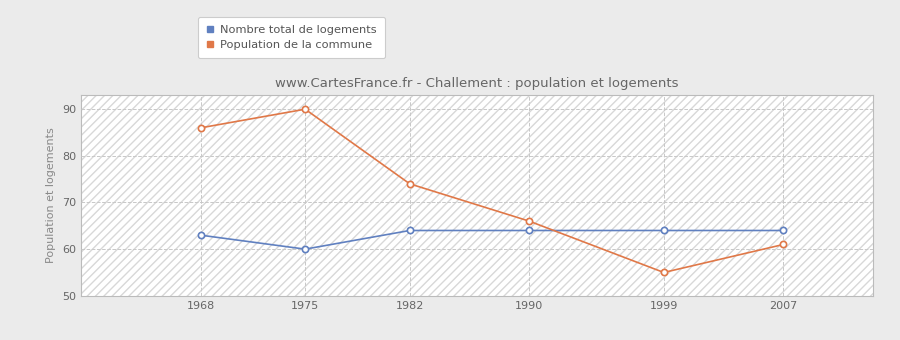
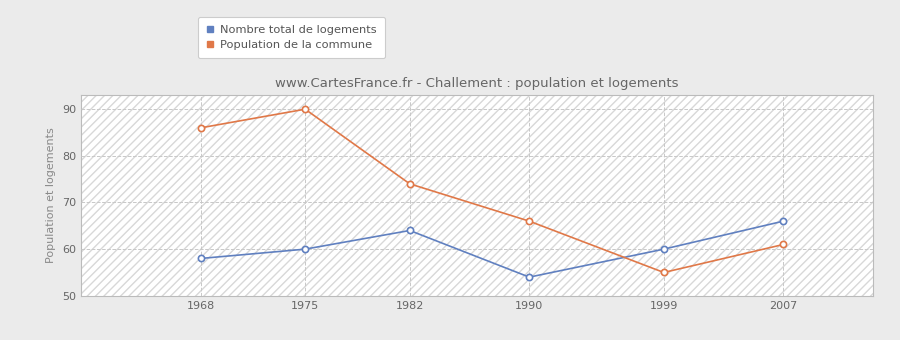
Nombre total de logements/1968: 63 -> 58
Nombre total de logements/1990: 64 -> 54
Nombre total de logements/1999: 64 -> 60
Nombre total de logements/2007: 64 -> 66
